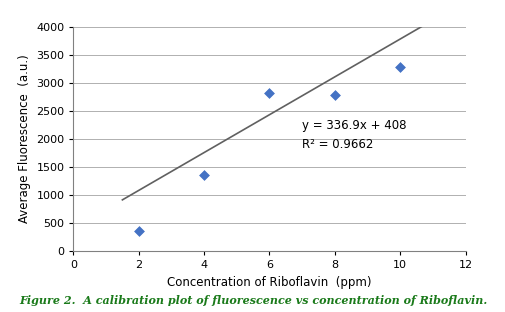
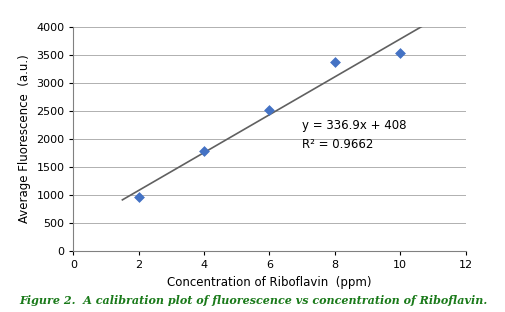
2: 360 -> 960
4: 1360 -> 1780
6: 2820 -> 2520
8: 2780 -> 3360
10: 3280 -> 3530
